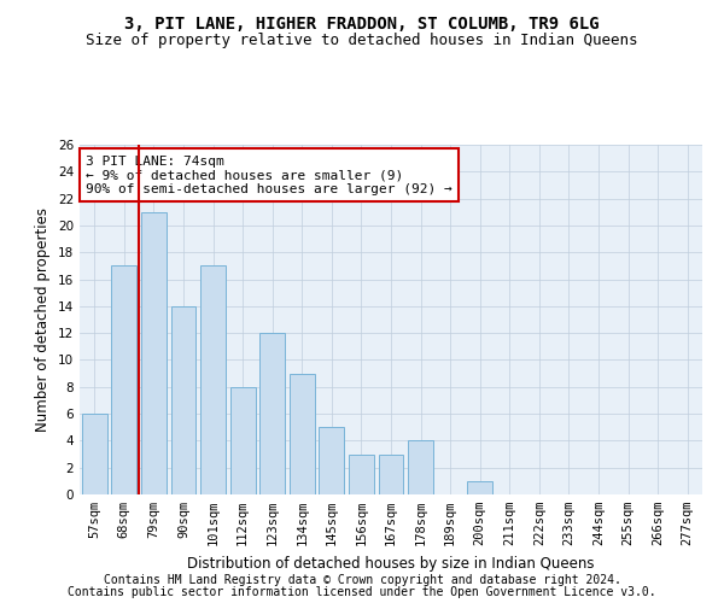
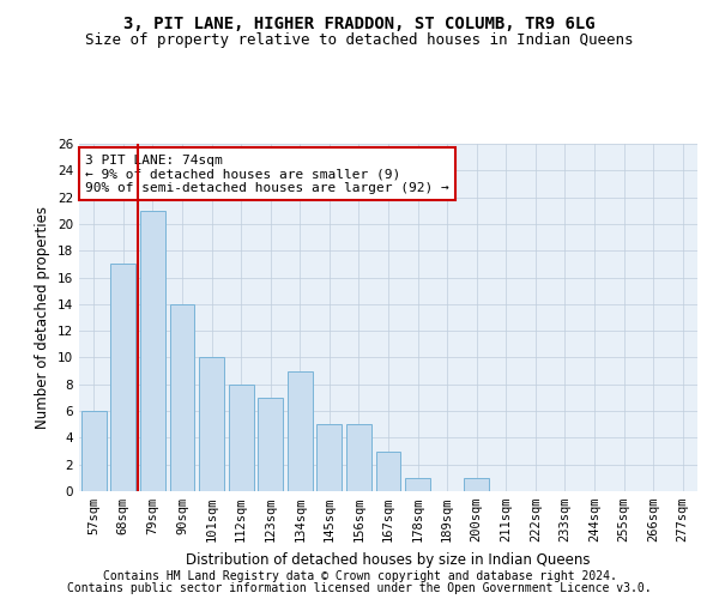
101sqm: 17 -> 10
123sqm: 12 -> 7
156sqm: 3 -> 5
178sqm: 4 -> 1
